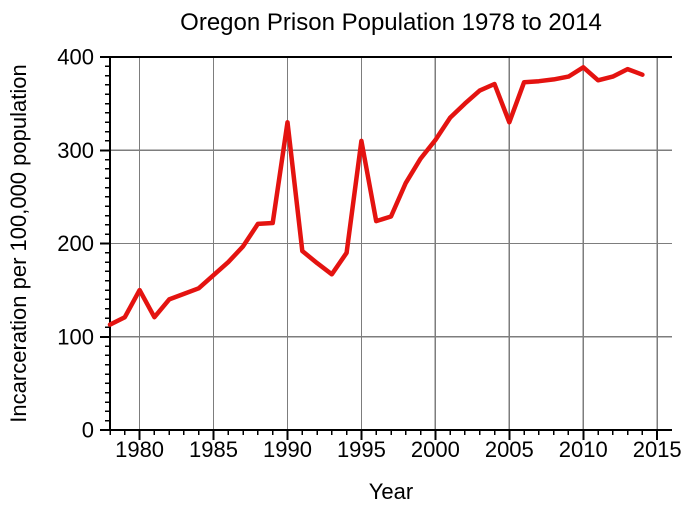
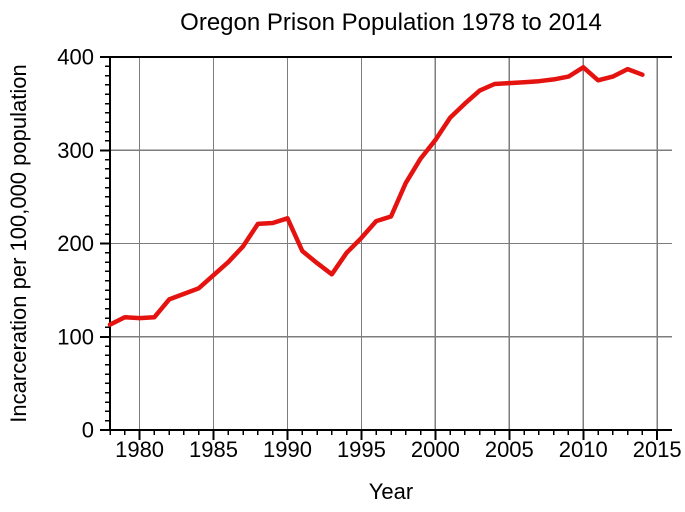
1980: 150 -> 120
1990: 330 -> 230
1995: 310 -> 210
2005: 330 -> 370
